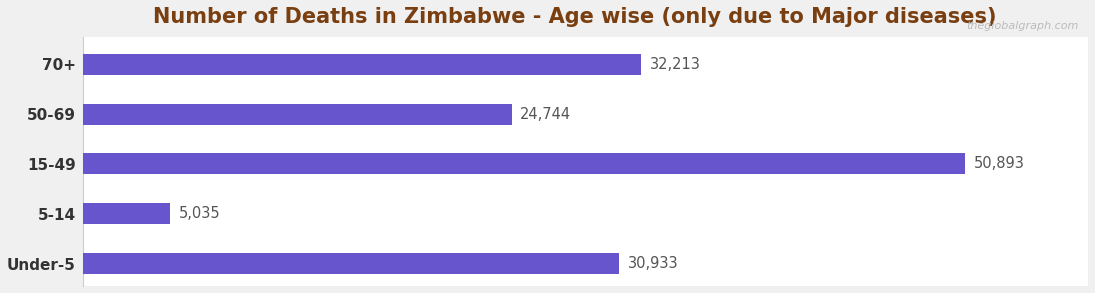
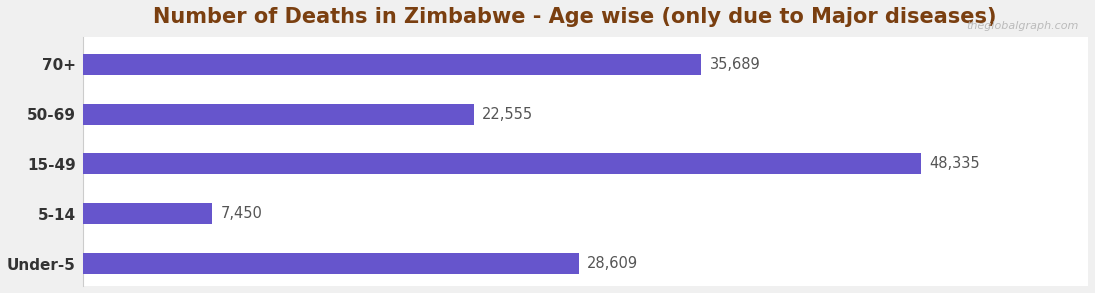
70+: 32,213 -> 35,689
50-69: 24,744 -> 22,555
15-49: 50,893 -> 48,335
5-14: 5,035 -> 7,450
Under-5: 30,933 -> 28,609
